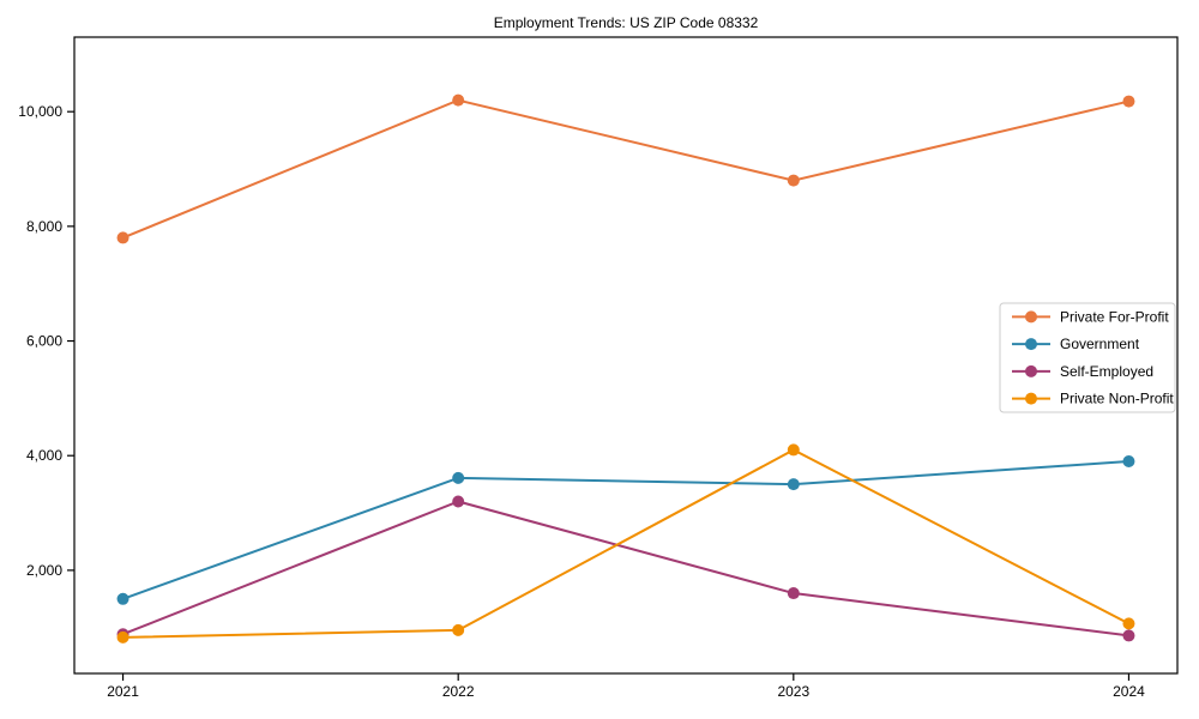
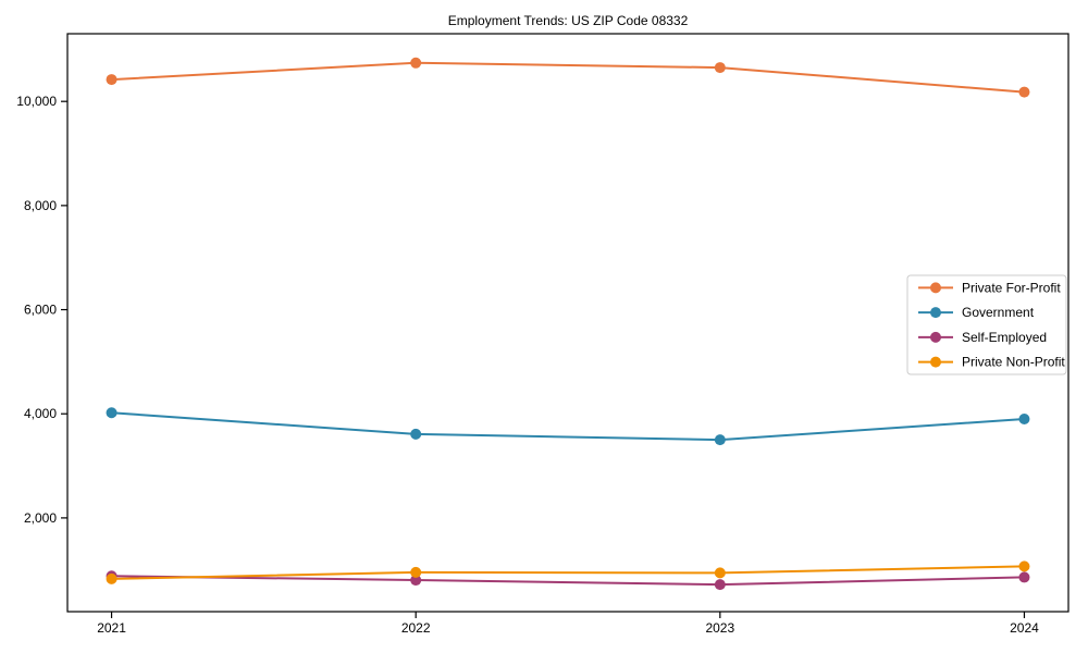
Private For-Profit/2021: 7800 -> 10400
Government/2021: 1500 -> 4000
Private For-Profit/2022: 10200 -> 10700
Self-Employed/2022: 3200 -> 800
Private For-Profit/2023: 8800 -> 10600
Self-Employed/2023: 1600 -> 700
Private Non-Profit/2023: 4100 -> 900
